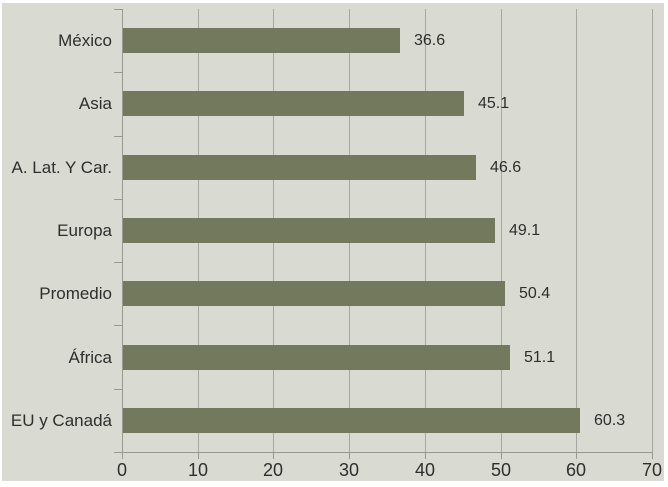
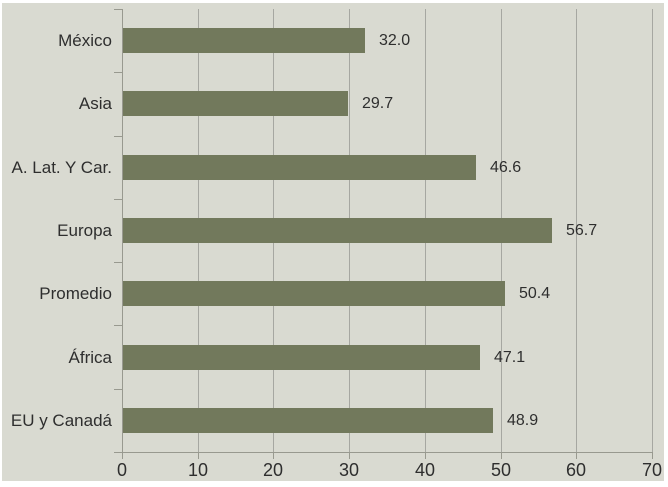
México: 36.6 -> 32.0
Asia: 45.1 -> 29.7
Europa: 49.1 -> 56.7
África: 51.1 -> 47.1
EU y Canadá: 60.3 -> 48.9
